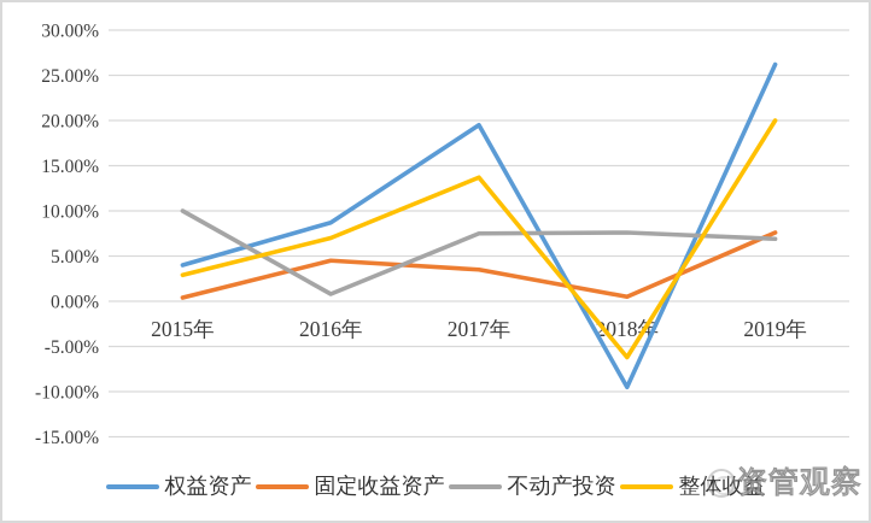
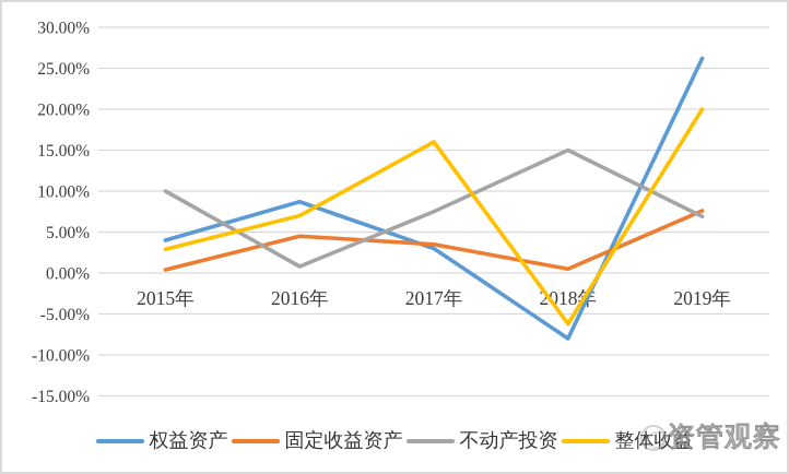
权益资产/2017年: 20% -> 3%
整体收益/2017年: 14% -> 16%
权益资产/2018年: -10% -> -8%
不动产投资/2018年: 8% -> 15%
